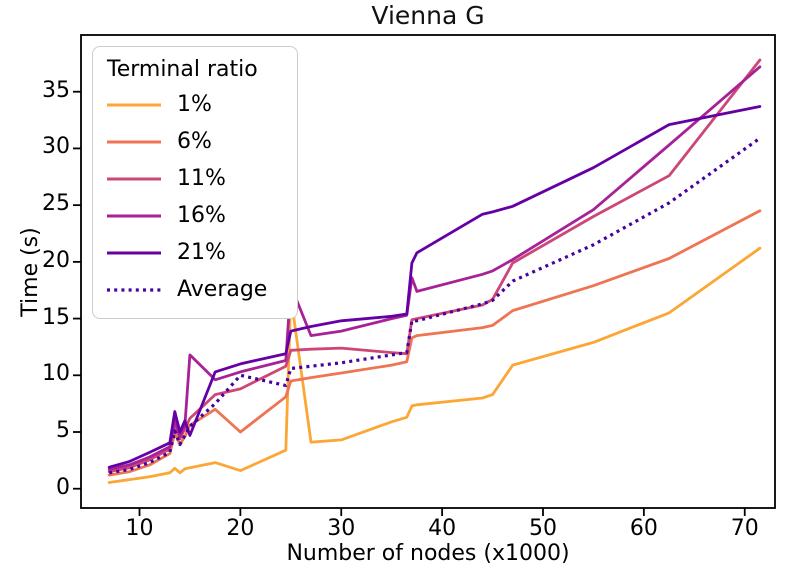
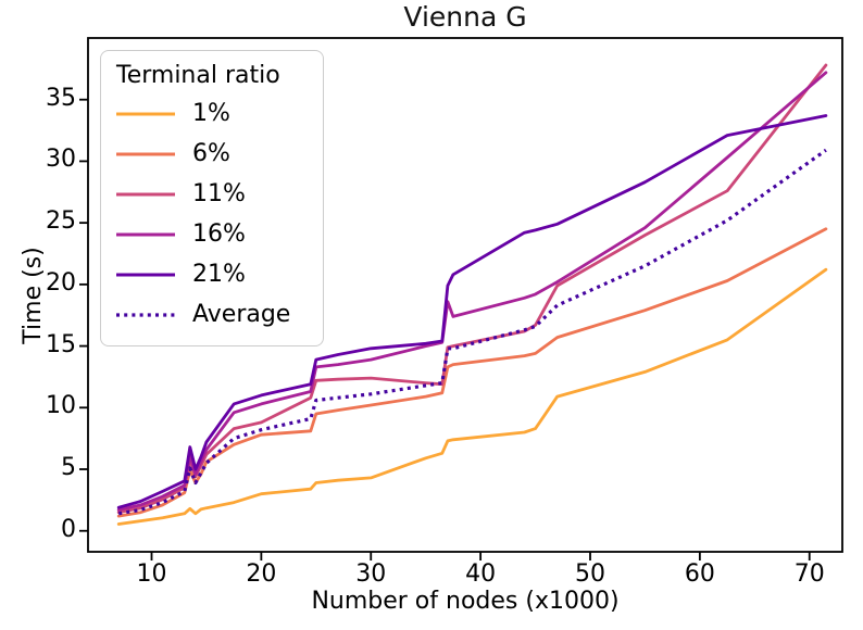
16%/15: 11.8 -> 6.6
21%/15: 4.7 -> 7.2
1%/20: 1.6 -> 3.0
6%/20: 5.0 -> 7.8
Average/20: 10.0 -> 8.2
1%/25: 17.0 -> 3.9
16%/25: 17.9 -> 13.3
